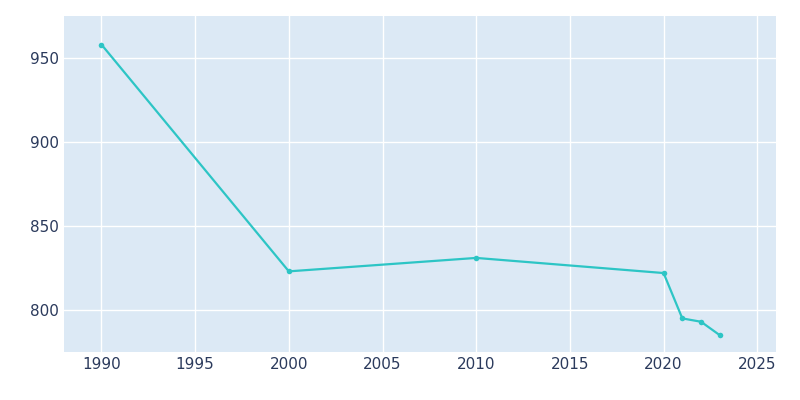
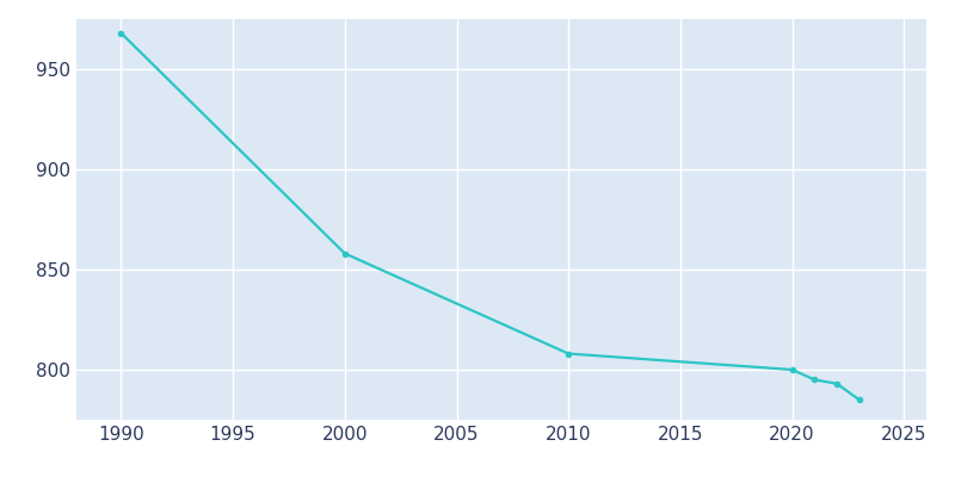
1990: 958 -> 968
2000: 823 -> 858
2010: 831 -> 808
2020: 822 -> 800
